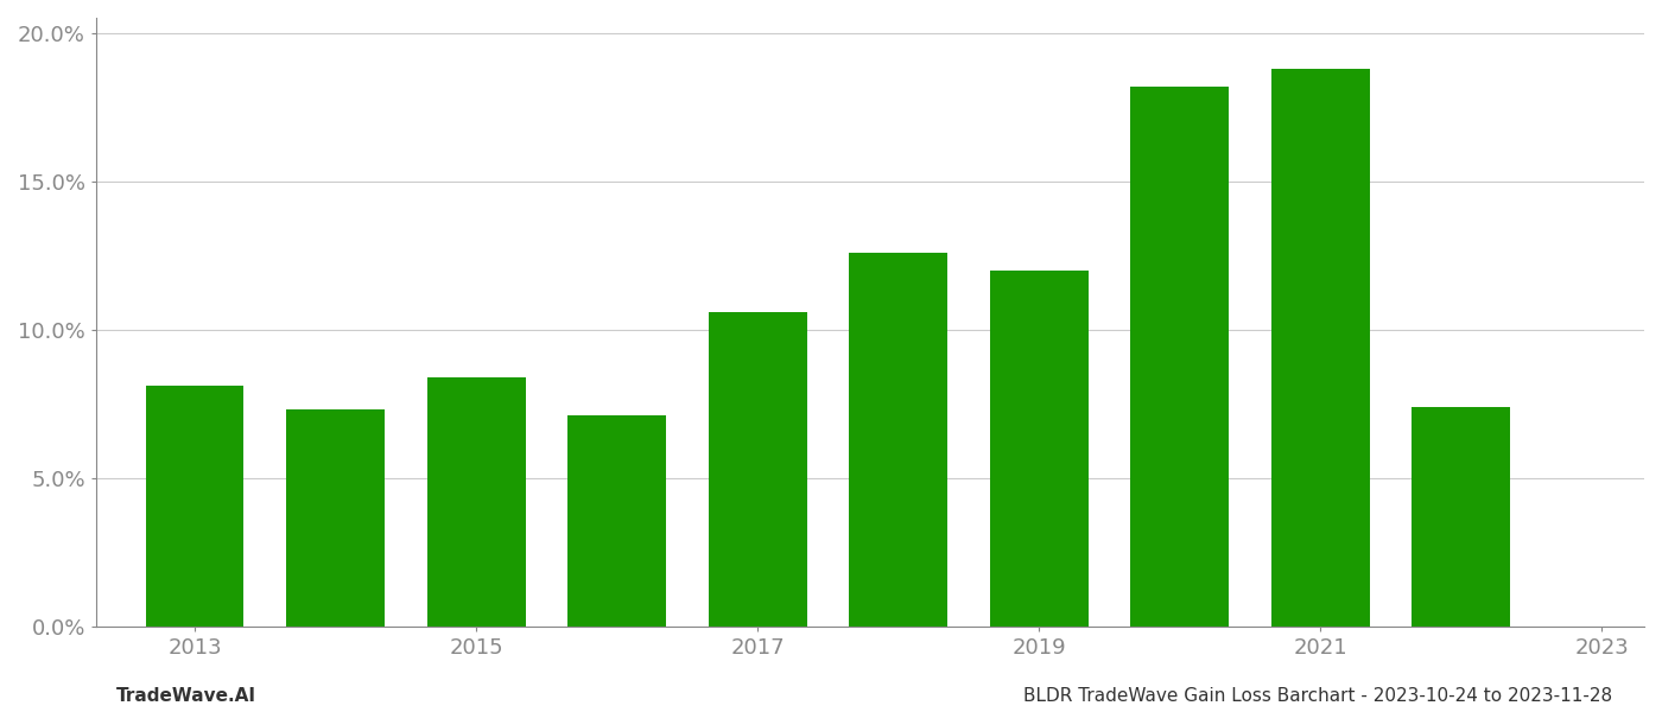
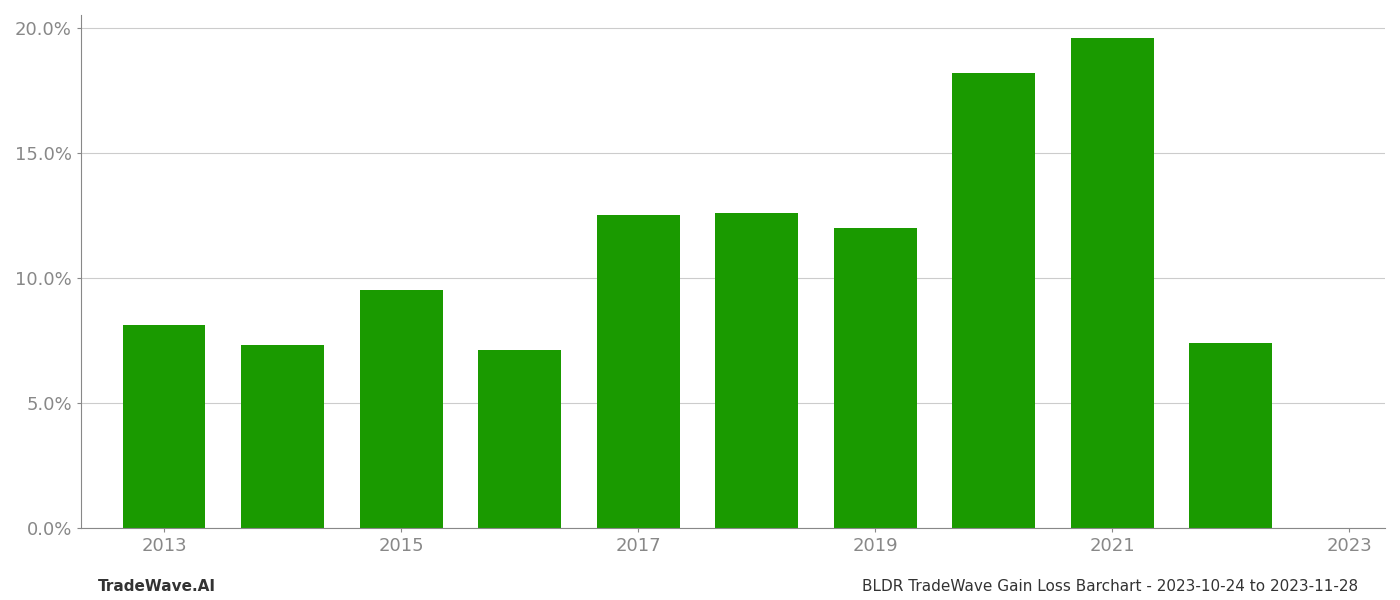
2015: 8.4% -> 9.5%
2017: 10.6% -> 12.5%
2021: 18.8% -> 19.6%
